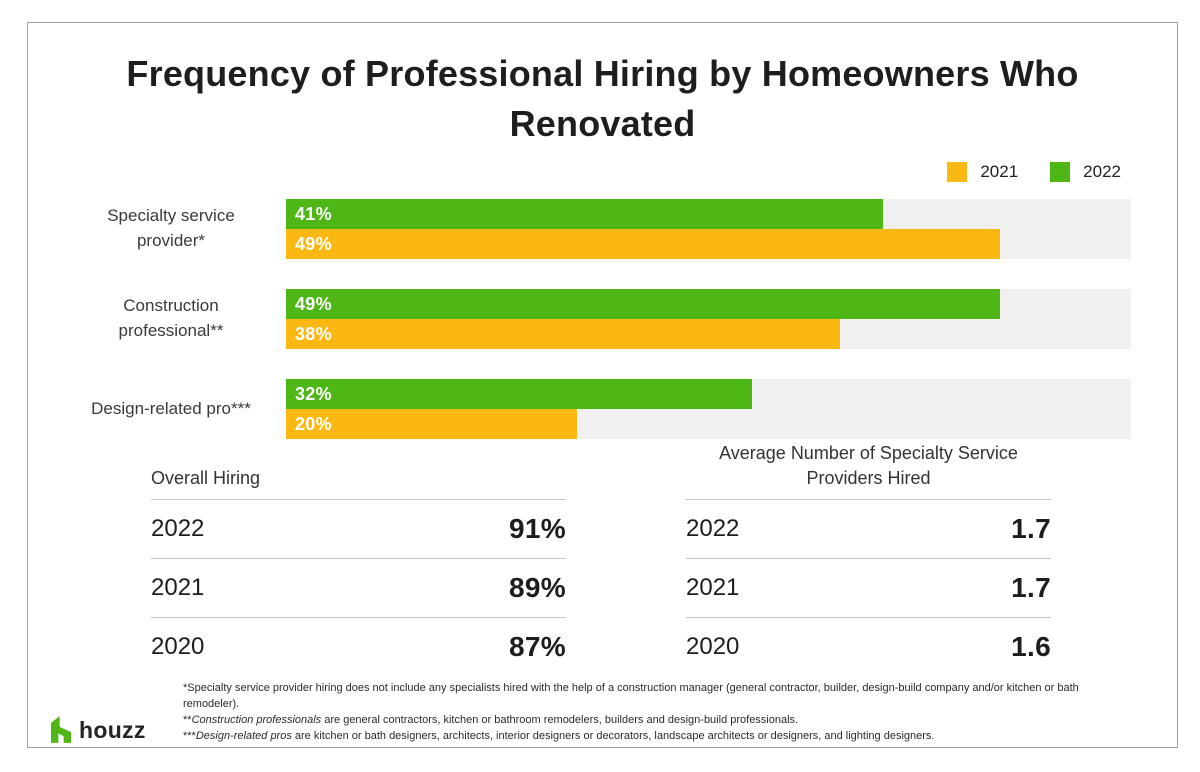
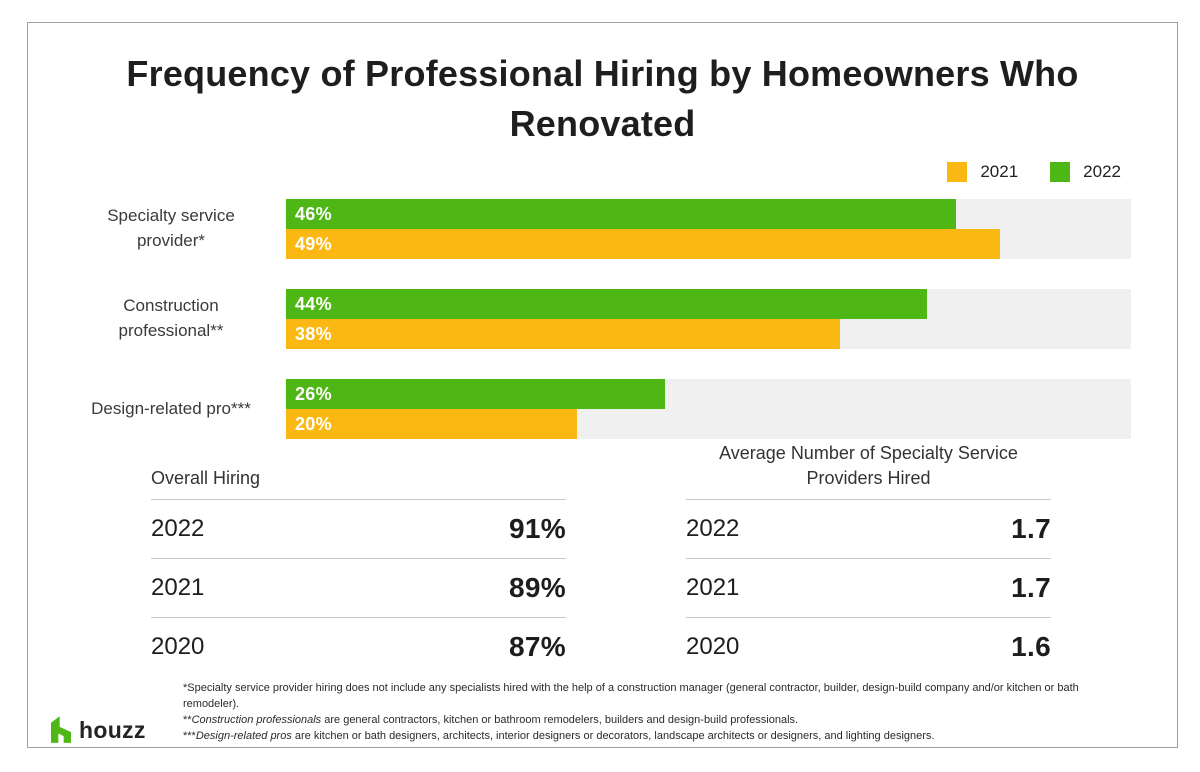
2022/Specialty service provider*: 41% -> 46%
2022/Construction professional**: 49% -> 44%
2022/Design-related pro***: 32% -> 26%
